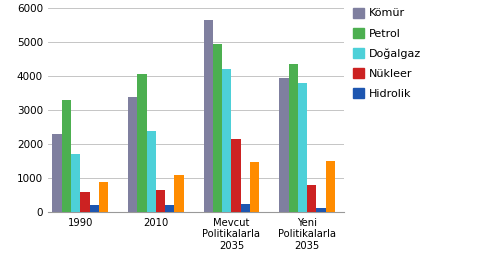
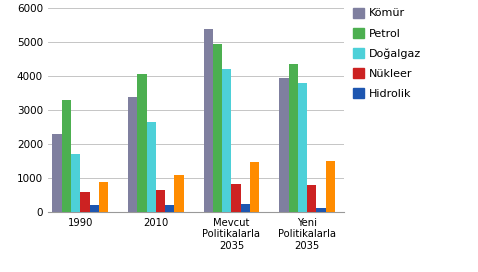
Doğalgaz/2010: 2400 -> 2650
Kömür/Mevcut Politikalarla 2035: 5650 -> 5400
Nükleer/Mevcut Politikalarla 2035: 2150 -> 820
